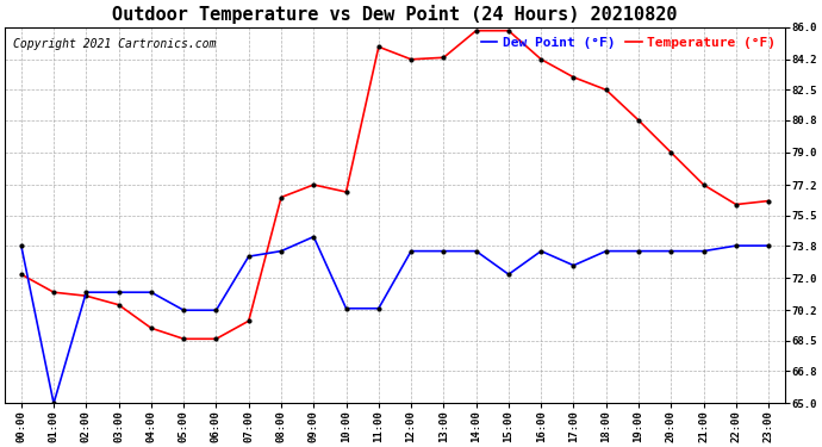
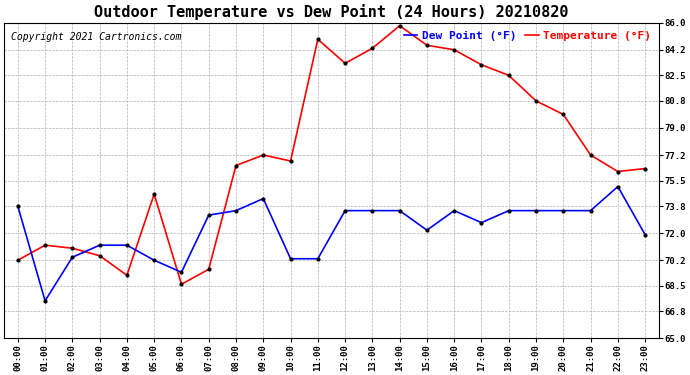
Temperature (°F)/00:00: 72.2 -> 70.2
Dew Point (°F)/01:00: 65.0 -> 67.5
Dew Point (°F)/02:00: 71.2 -> 70.4
Temperature (°F)/05:00: 68.6 -> 74.6
Dew Point (°F)/06:00: 70.2 -> 69.4
Temperature (°F)/12:00: 84.2 -> 83.3
Temperature (°F)/15:00: 85.8 -> 84.5
Temperature (°F)/20:00: 79.0 -> 79.9
Dew Point (°F)/22:00: 73.8 -> 75.1
Dew Point (°F)/23:00: 73.8 -> 71.9
